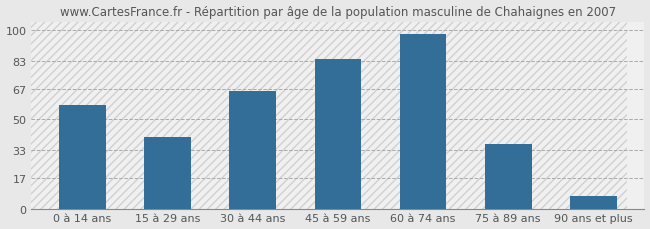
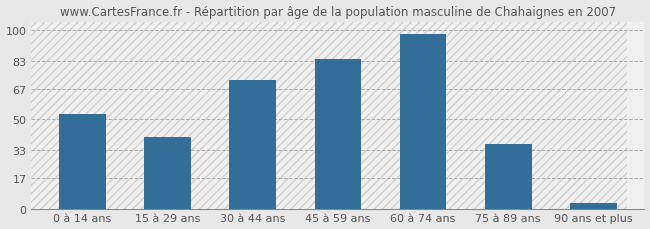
0 à 14 ans: 58 -> 53
30 à 44 ans: 66 -> 72
90 ans et plus: 7 -> 3
